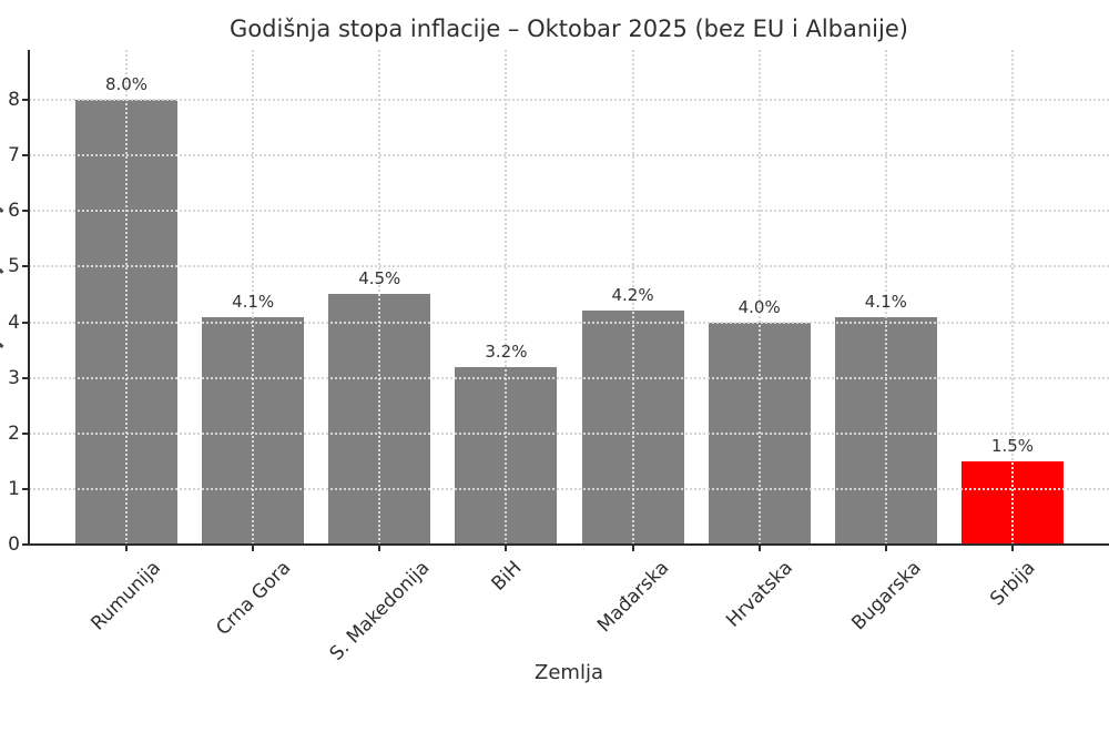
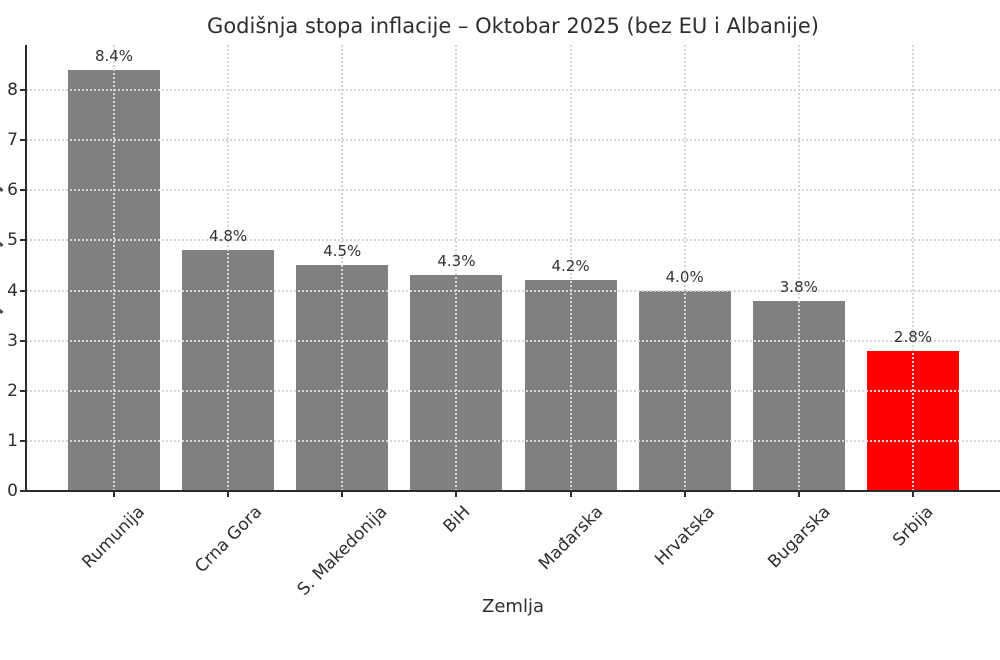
Rumunija: 8.0% -> 8.4%
Crna Gora: 4.1% -> 4.8%
BiH: 3.2% -> 4.3%
Bugarska: 4.1% -> 3.8%
Srbija: 1.5% -> 2.8%
